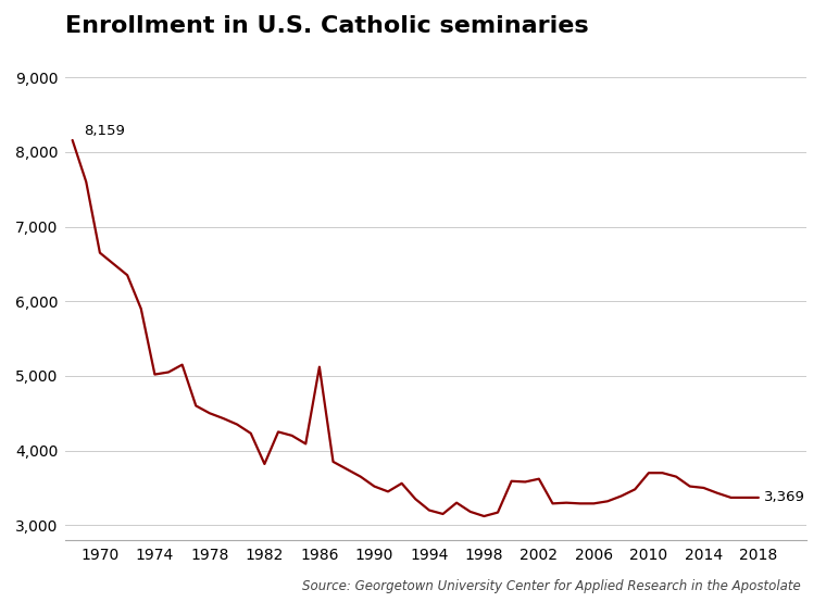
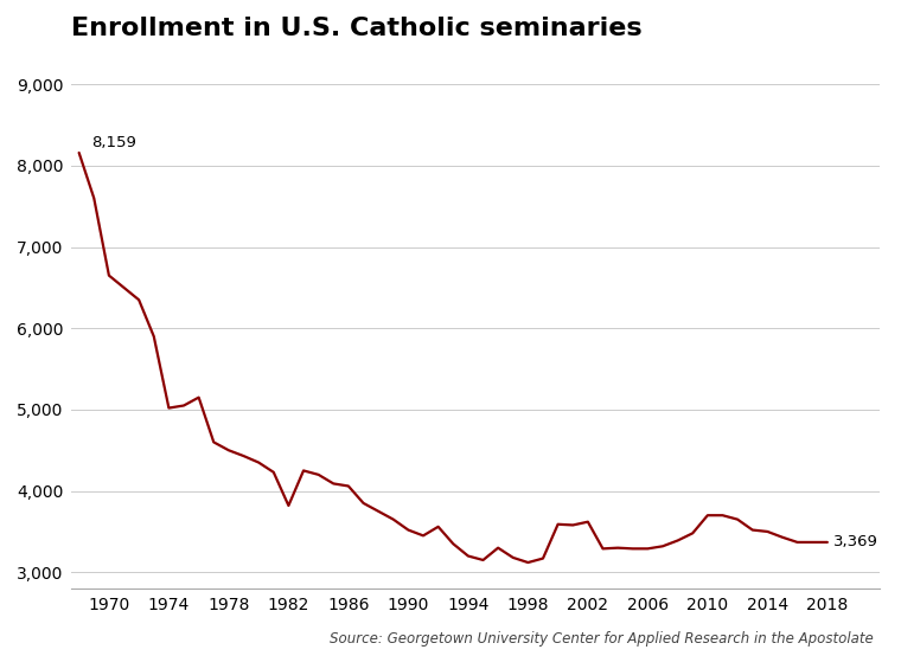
1986: 5,120 -> 4,060
